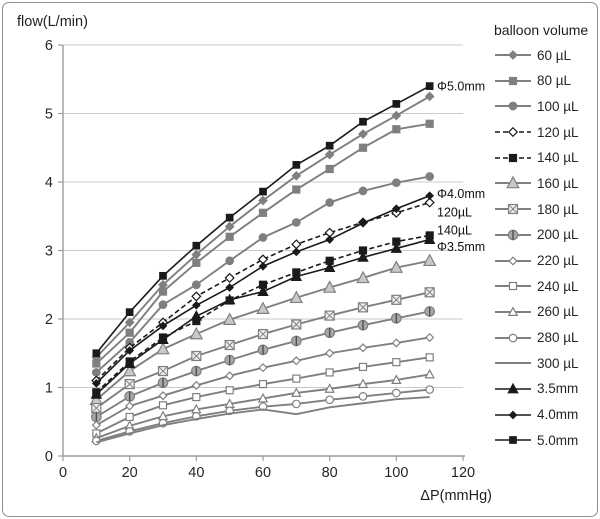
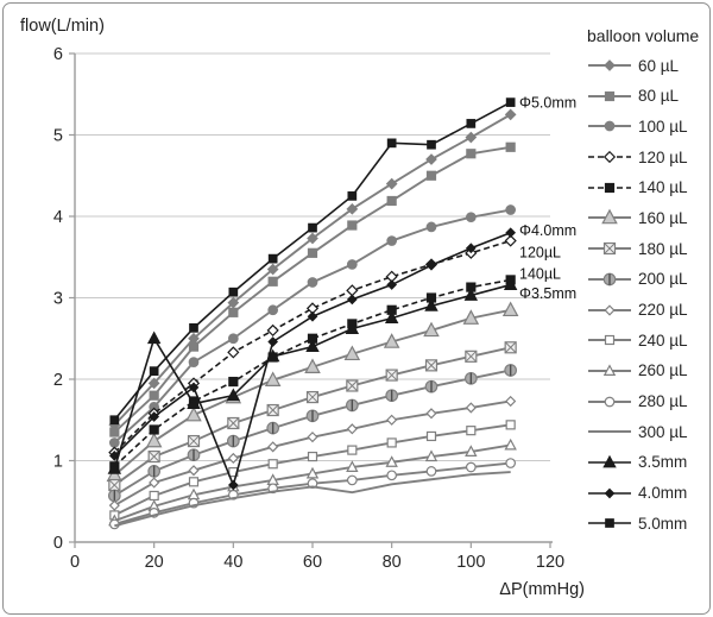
3.5mm/20: 1.4 -> 2.5
3.5mm/40: 2.0 -> 1.8
4.0mm/40: 2.2 -> 0.7
5.0mm/80: 4.5 -> 4.9
